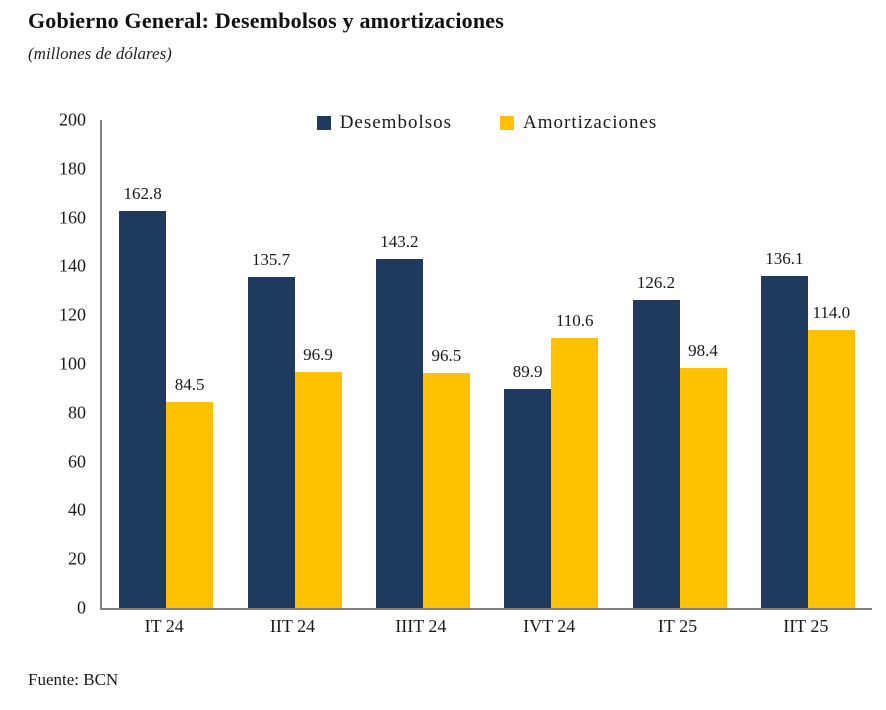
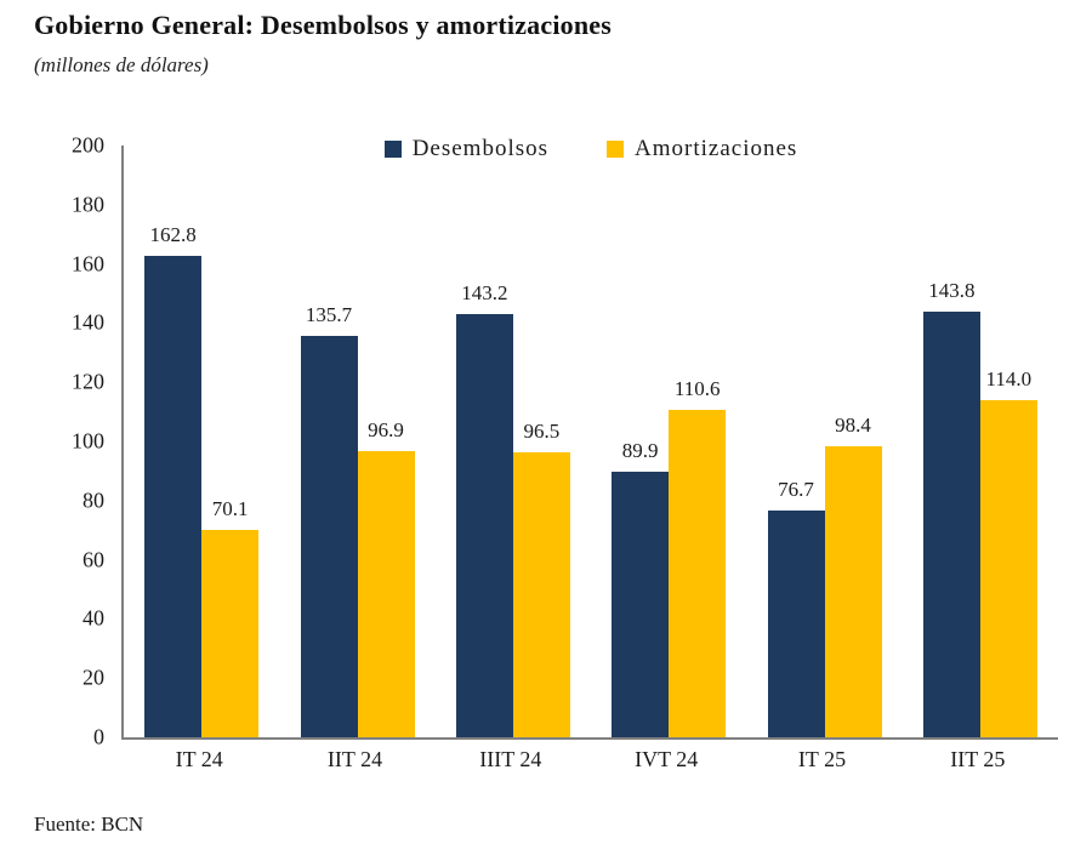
Amortizaciones/IT 24: 84.5 -> 70.1
Desembolsos/IT 25: 126.2 -> 76.7
Desembolsos/IIT 25: 136.1 -> 143.8
